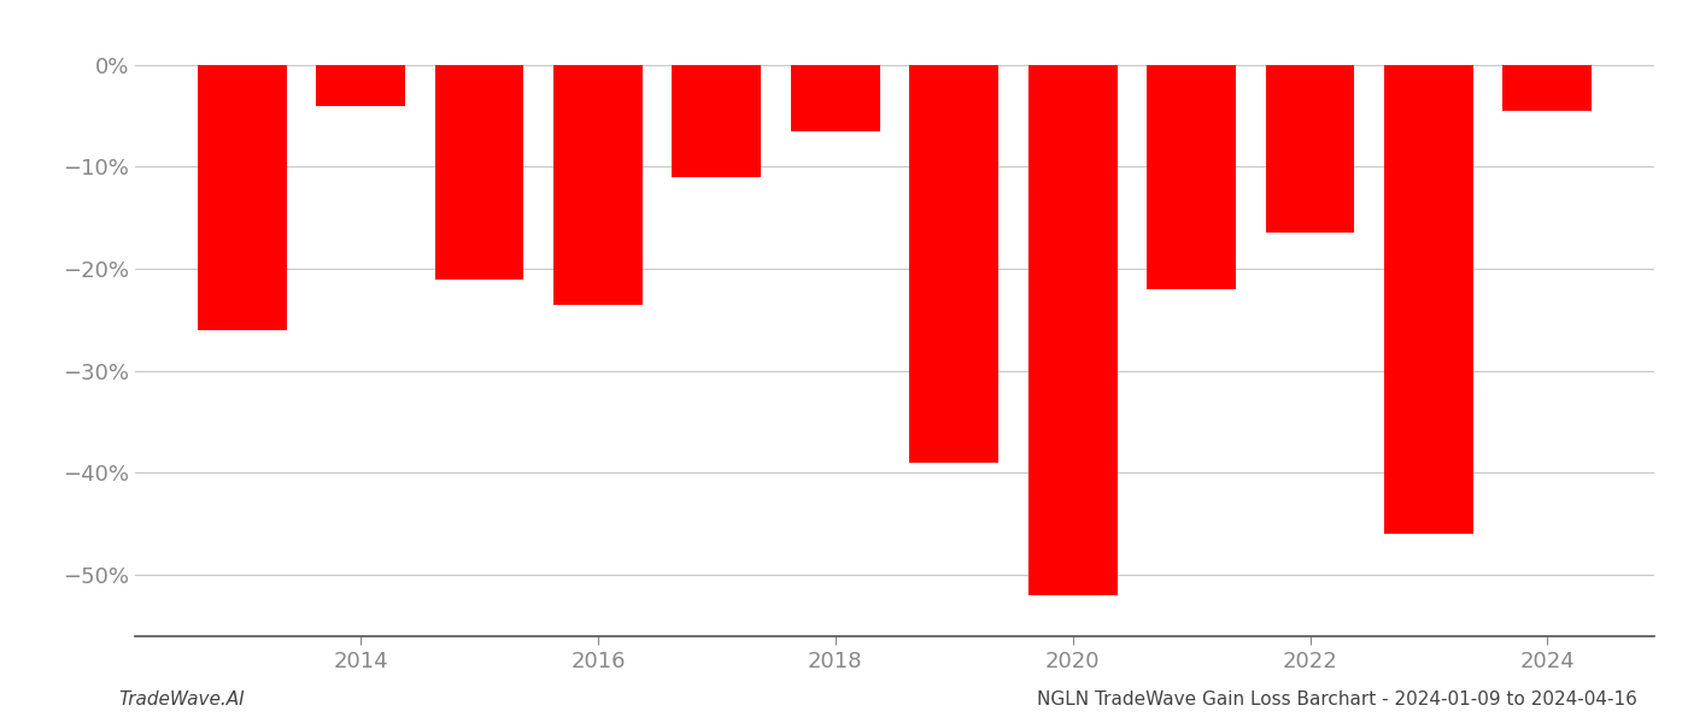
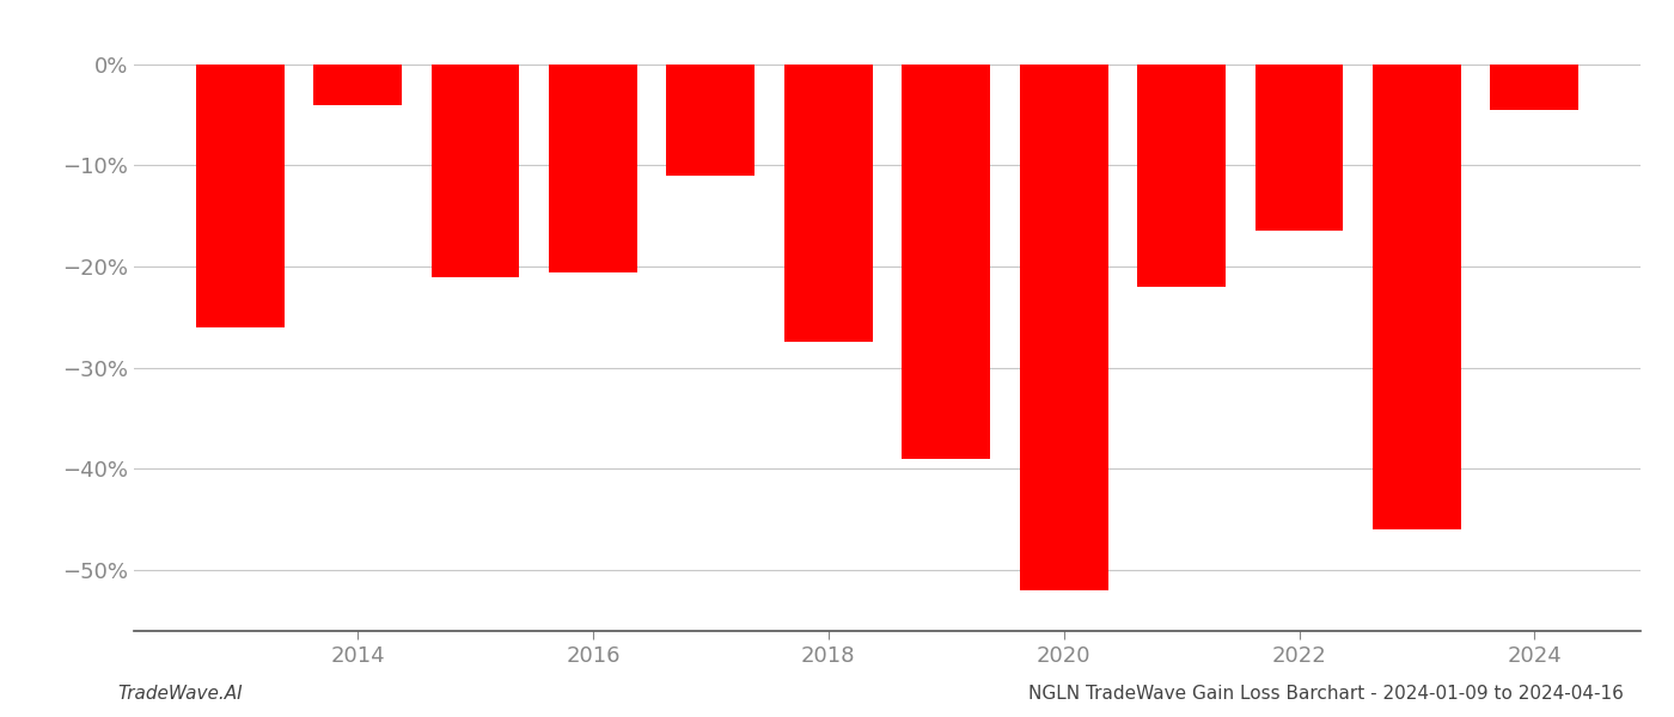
2016: -23.5% -> -20.6%
2018: -6.5% -> -27.4%
